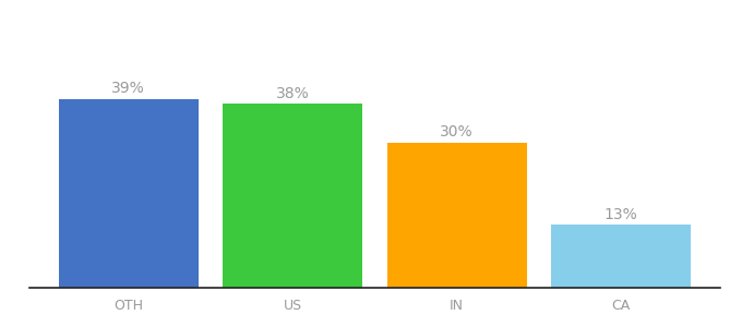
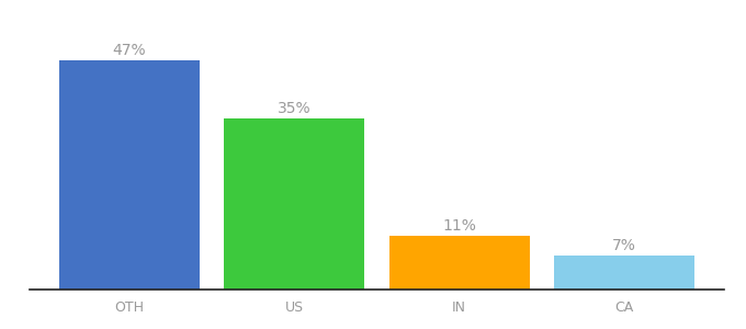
OTH: 39% -> 47%
US: 38% -> 35%
IN: 30% -> 11%
CA: 13% -> 7%
